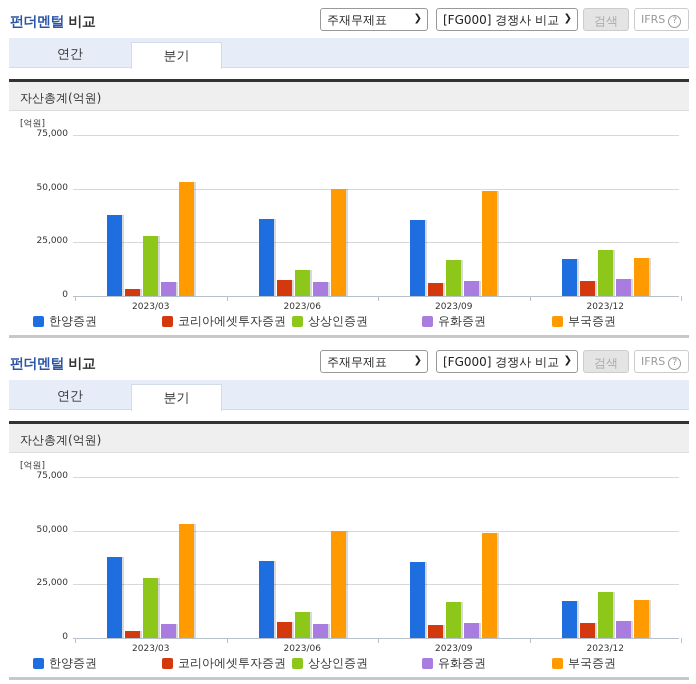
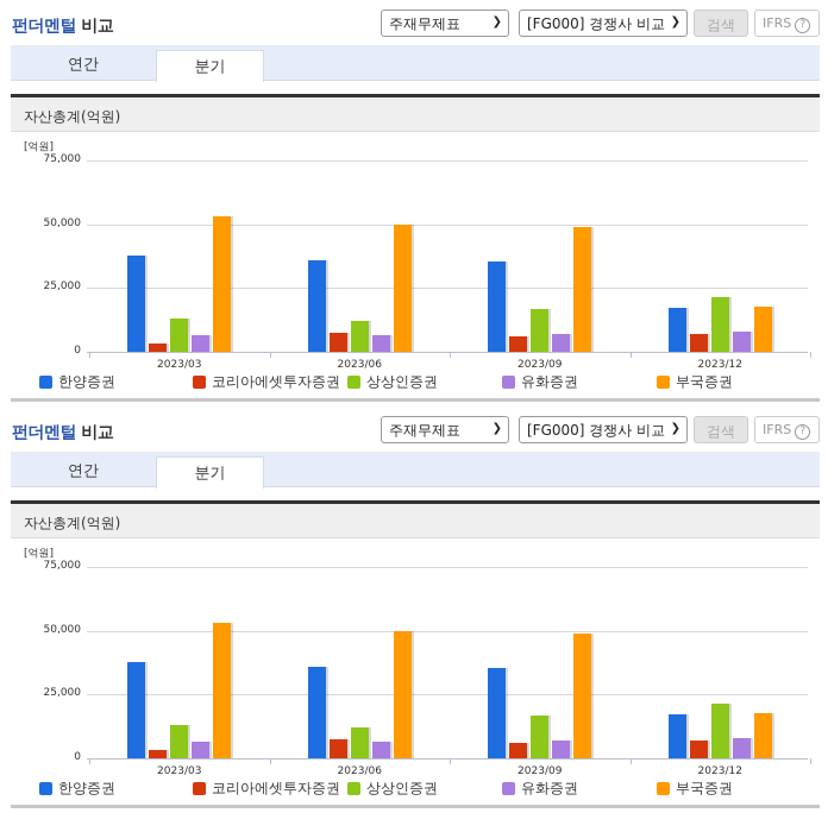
상상인증권/2023/03: 28000 -> 13000
